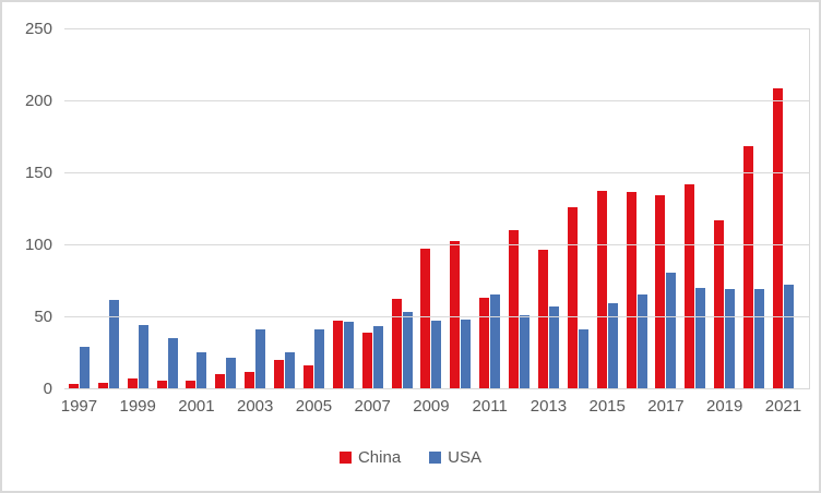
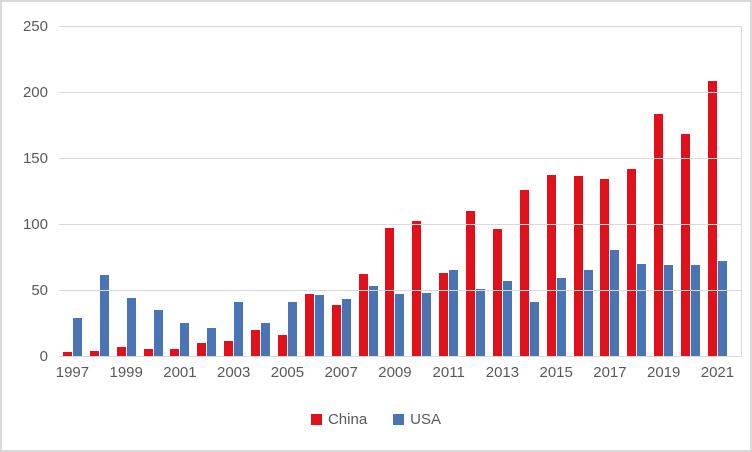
China/2019: 117 -> 183
